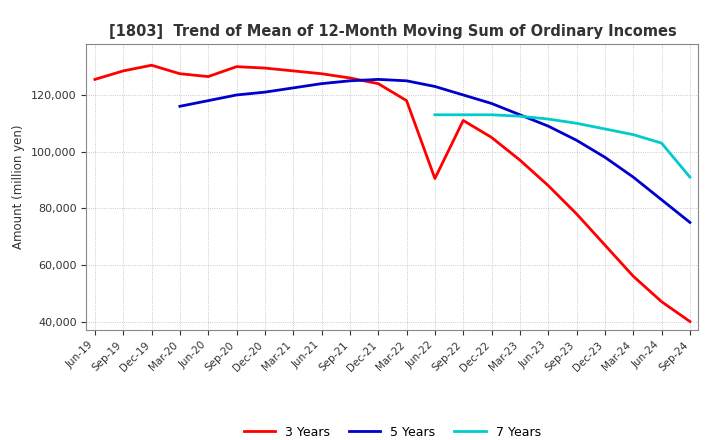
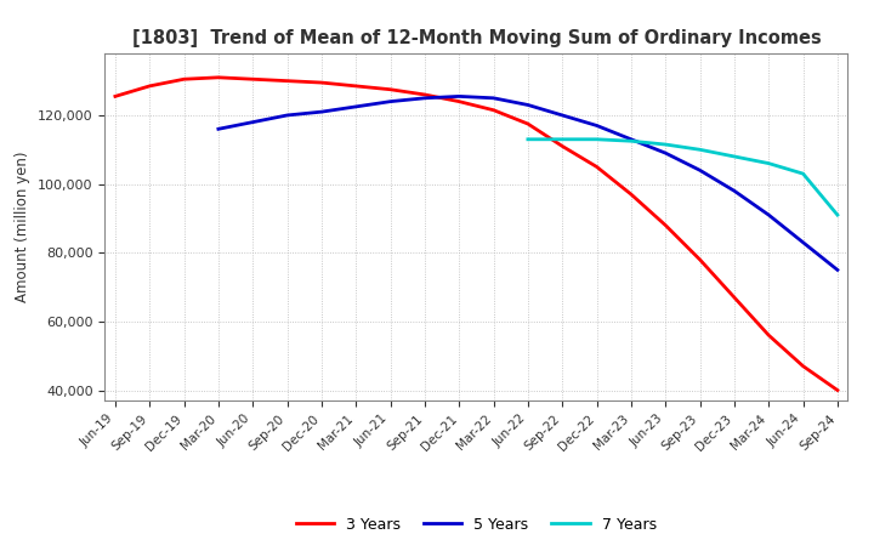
3 Years/Mar-20: 127,500 -> 131,000
3 Years/Jun-20: 126,500 -> 130,500
3 Years/Mar-22: 118,000 -> 121,500
3 Years/Jun-22: 90,500 -> 117,500
